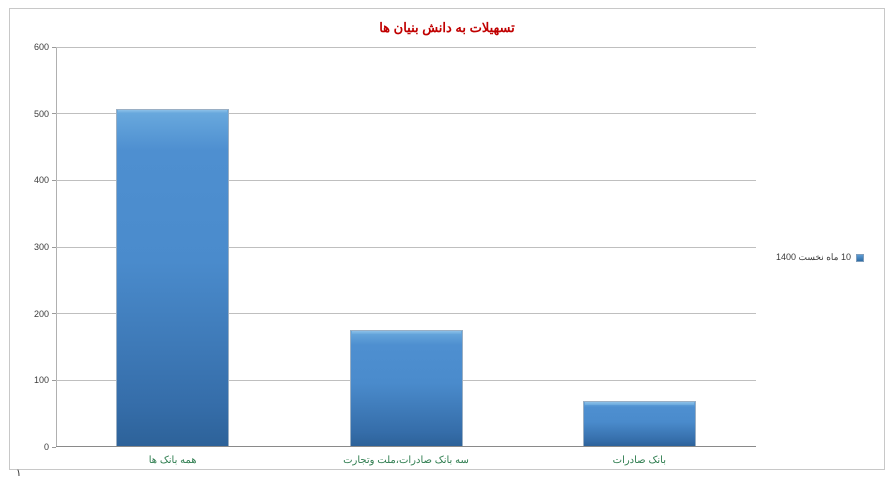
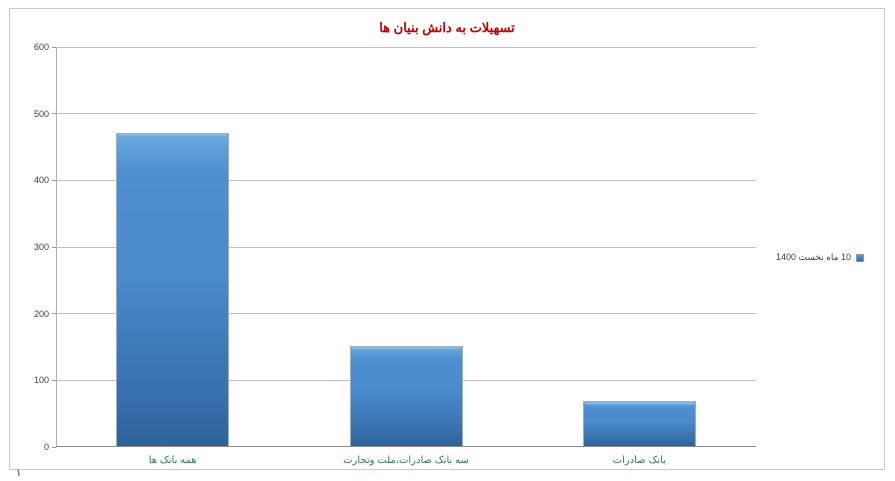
همه بانک ها: 500 -> 470
سه بانک صادرات،ملت وتجارت: 170 -> 150
